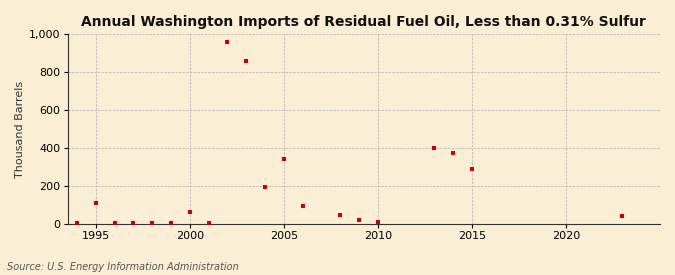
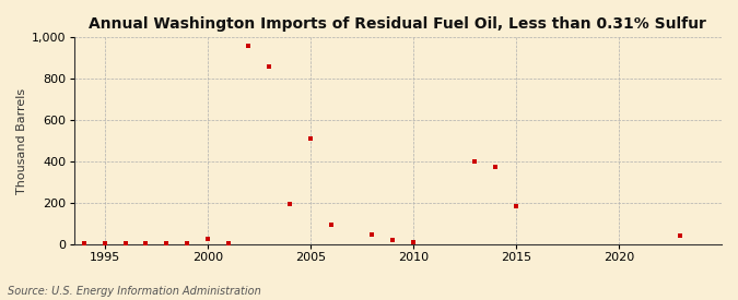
1995: 110 -> 0
2000: 60 -> 20
2005: 340 -> 510
2015: 290 -> 180
